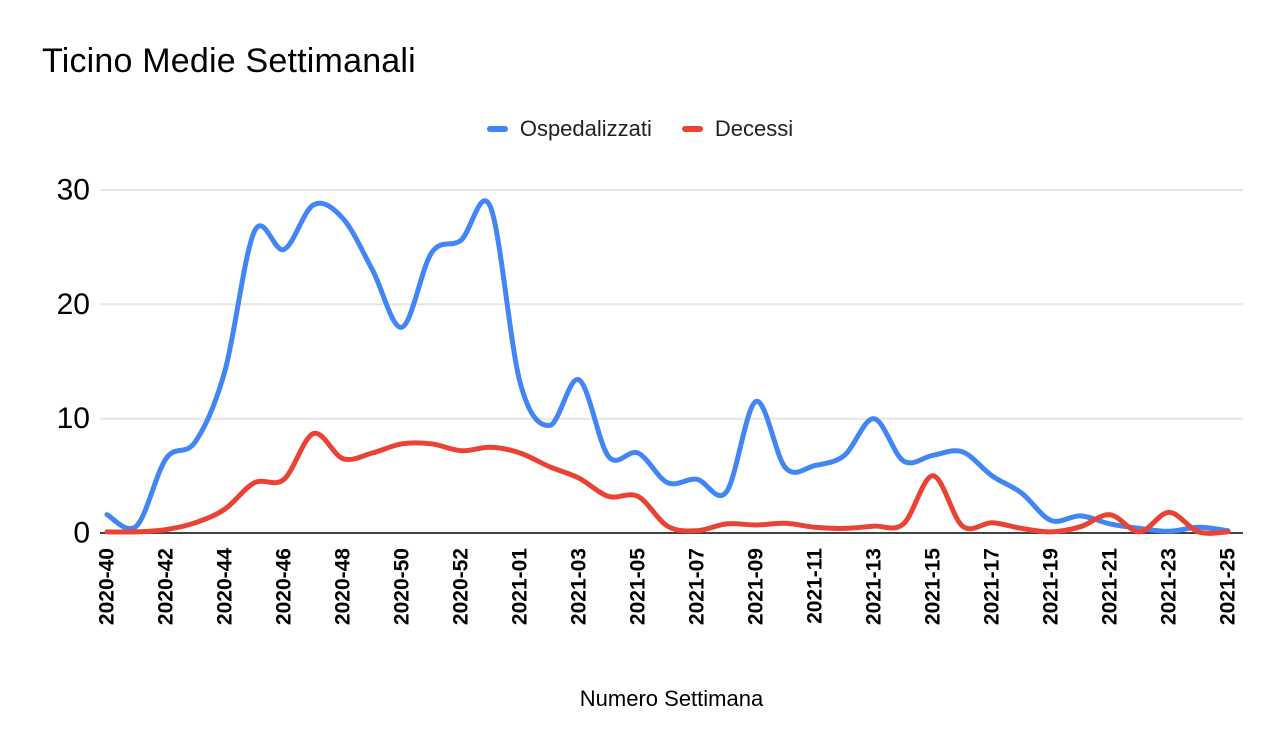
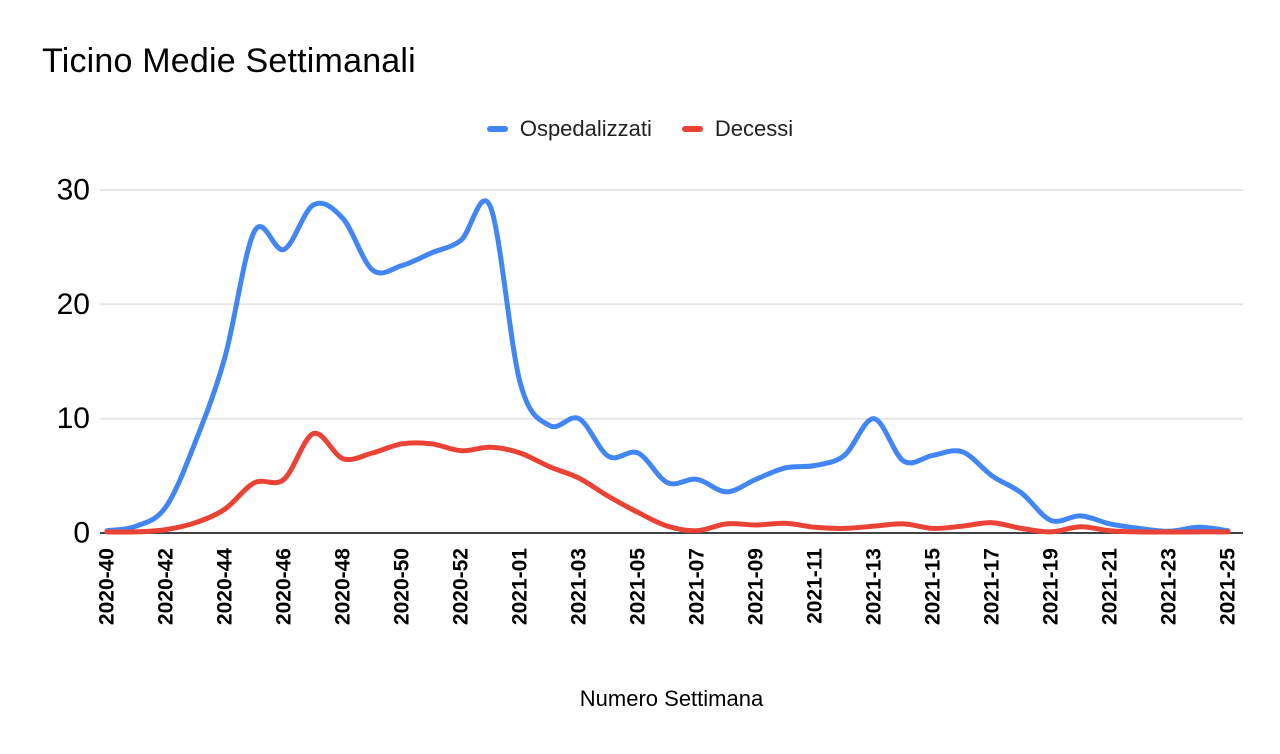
Ospedalizzati/2020-40: 1.6 -> 0.2
Ospedalizzati/2020-42: 6.5 -> 2.3
Ospedalizzati/2020-44: 14.2 -> 15.4
Ospedalizzati/2020-50: 18.0 -> 23.4
Ospedalizzati/2021-03: 13.4 -> 10.0
Decessi/2021-05: 3.2 -> 1.8
Ospedalizzati/2021-09: 11.5 -> 4.7
Decessi/2021-15: 5.0 -> 0.4
Decessi/2021-21: 1.6 -> 0.2
Decessi/2021-23: 1.8 -> 0.1
